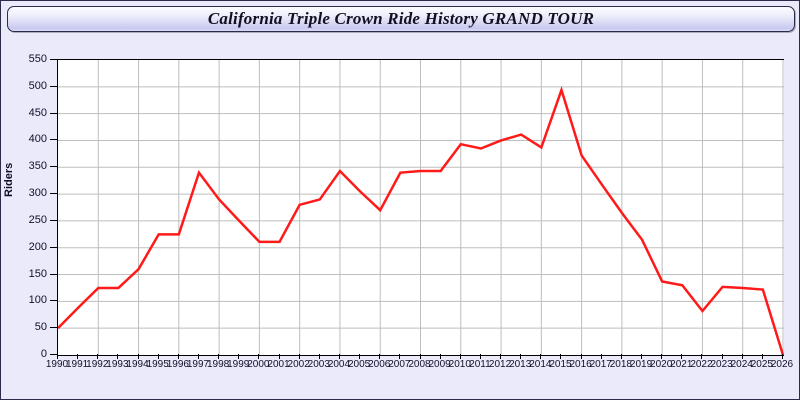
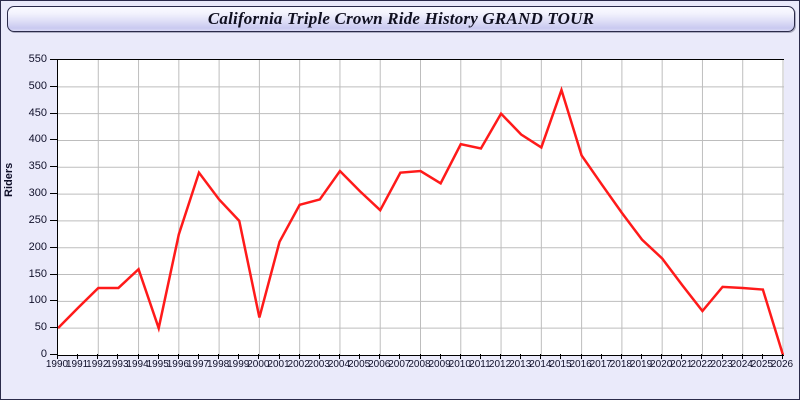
1995: 220 -> 50
2000: 210 -> 70
2009: 340 -> 320
2012: 400 -> 450
2020: 140 -> 180
